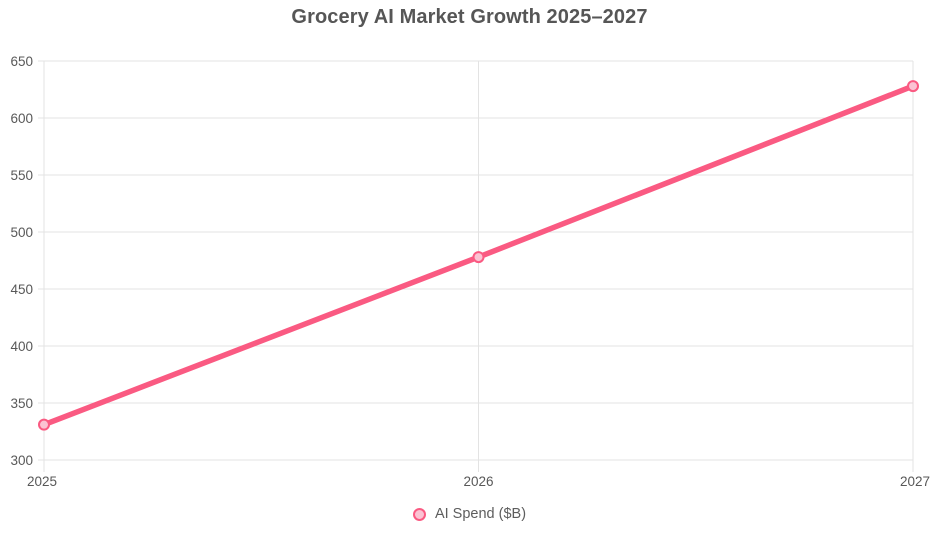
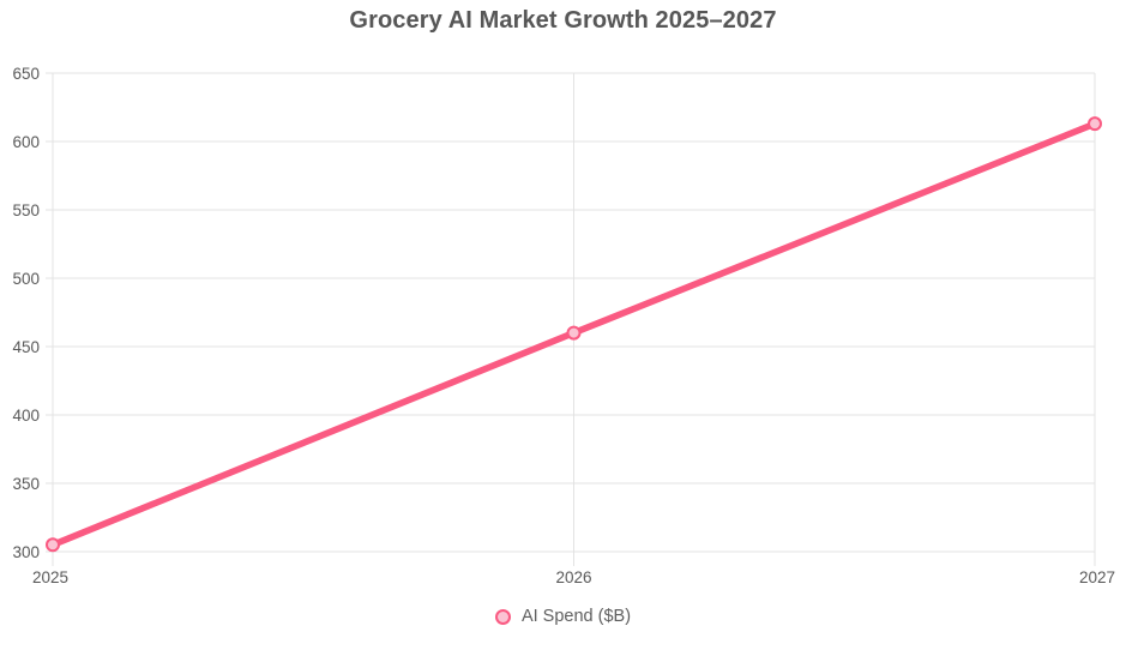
2025: 331 -> 305
2026: 478 -> 460
2027: 628 -> 613
